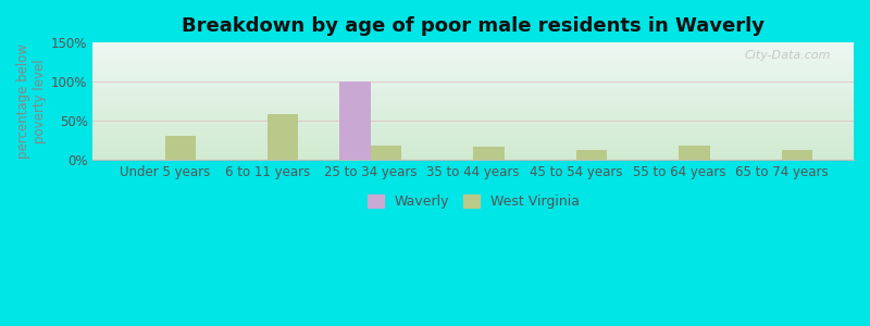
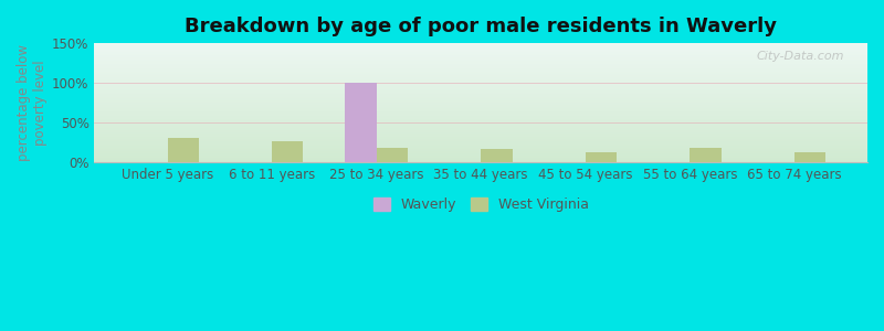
West Virginia/6 to 11 years: 58% -> 27%
